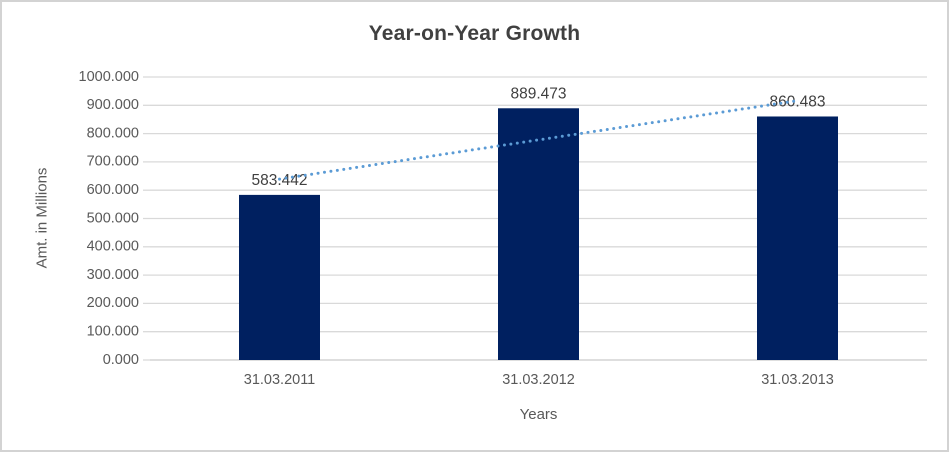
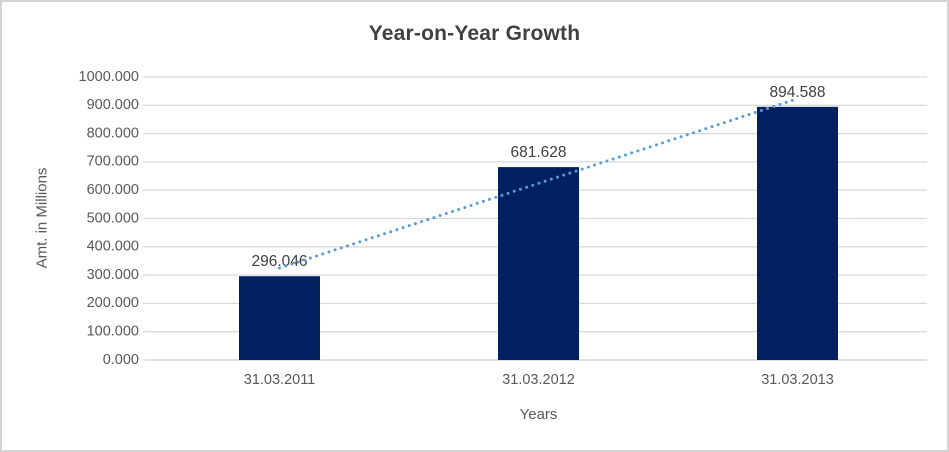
31.03.2011: 583.442 -> 296.046
31.03.2012: 889.473 -> 681.628
31.03.2013: 860.483 -> 894.588
